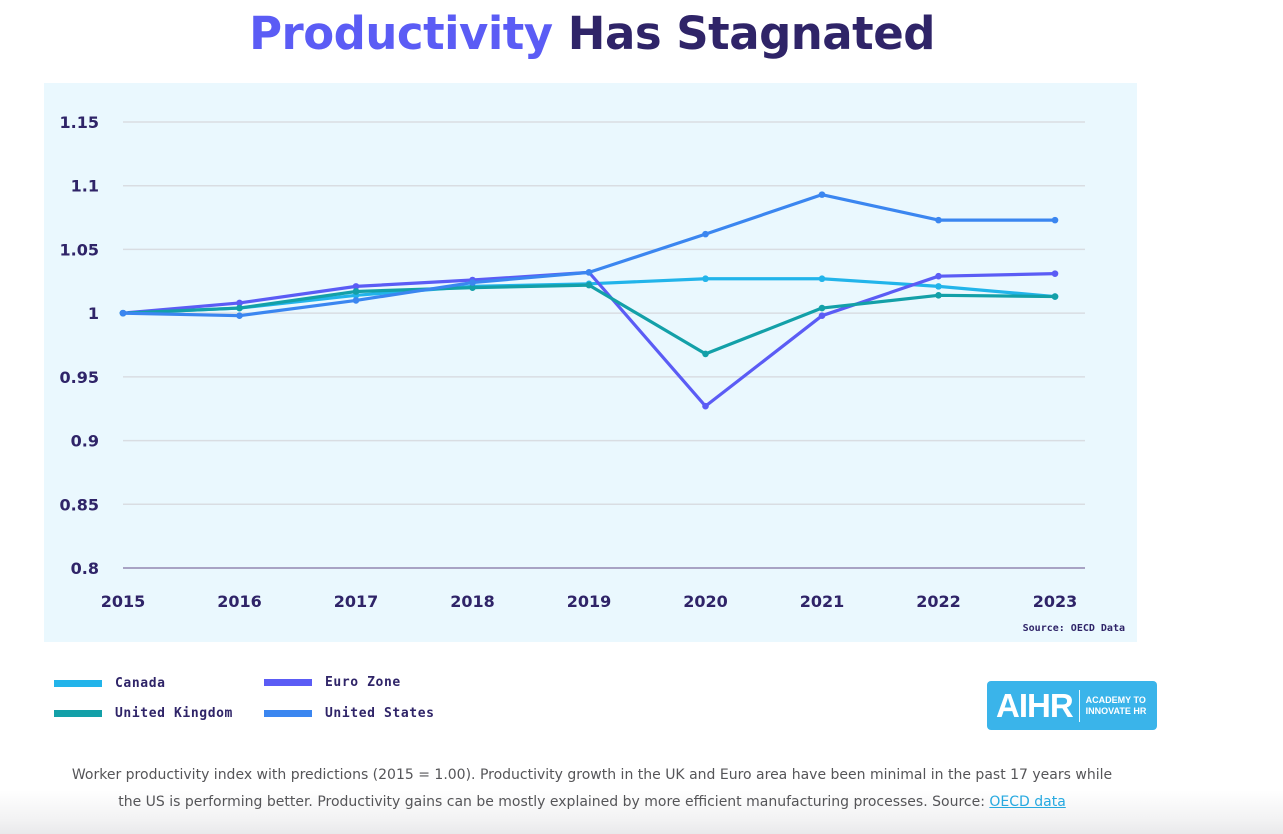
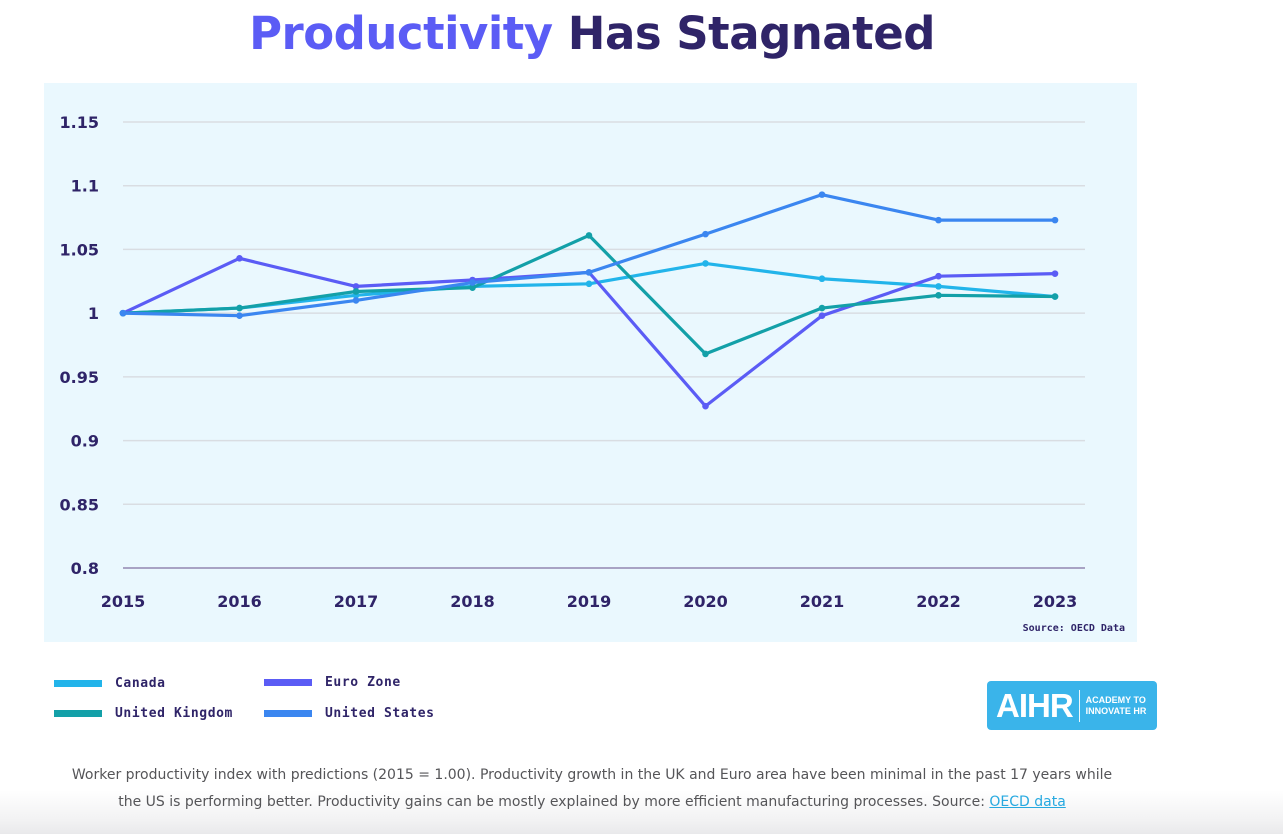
Euro Zone/2016: 1.008 -> 1.043
United Kingdom/2019: 1.022 -> 1.061
Canada/2020: 1.027 -> 1.039
